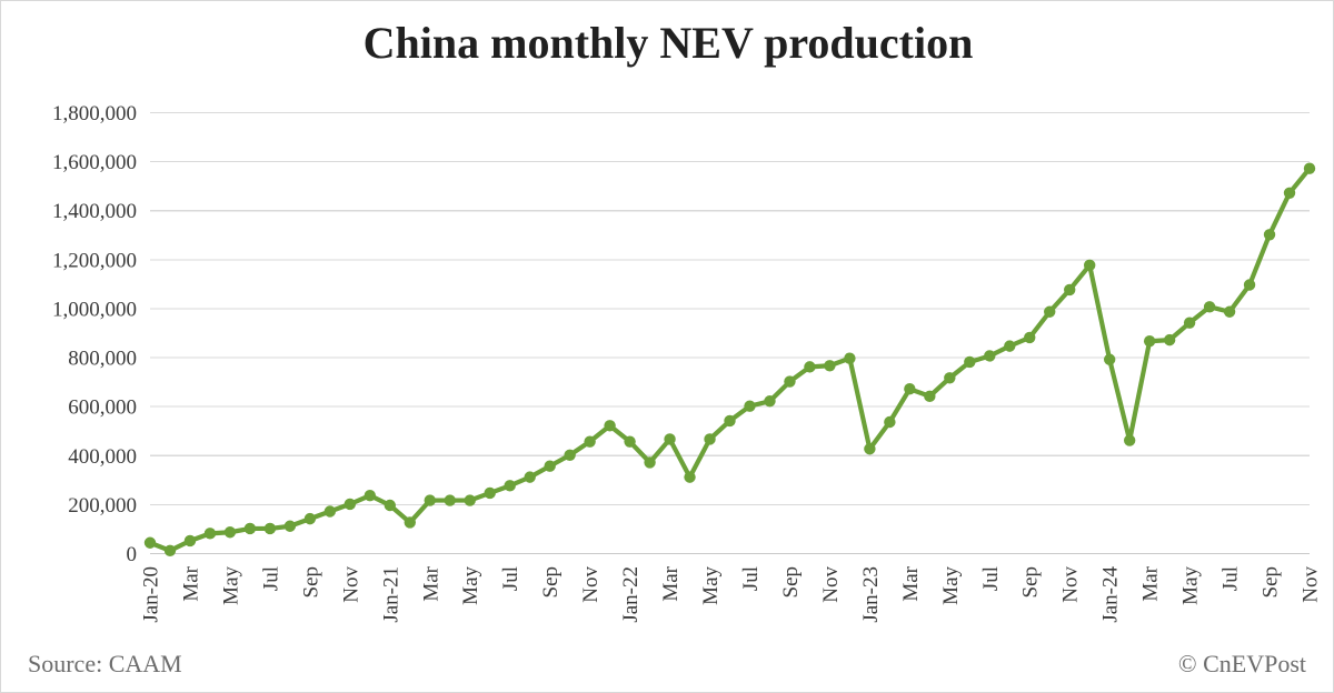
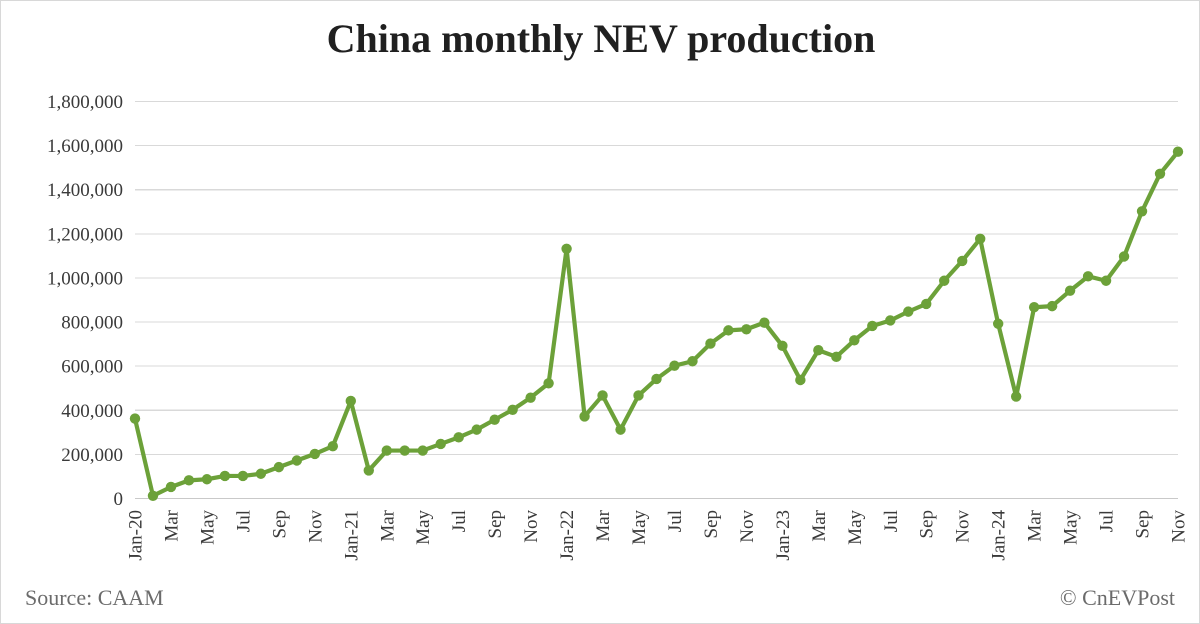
Jan-20: 40000 -> 360000
Jan-21: 200000 -> 440000
Jan-22: 460000 -> 1130000
Jan-23: 420000 -> 690000
